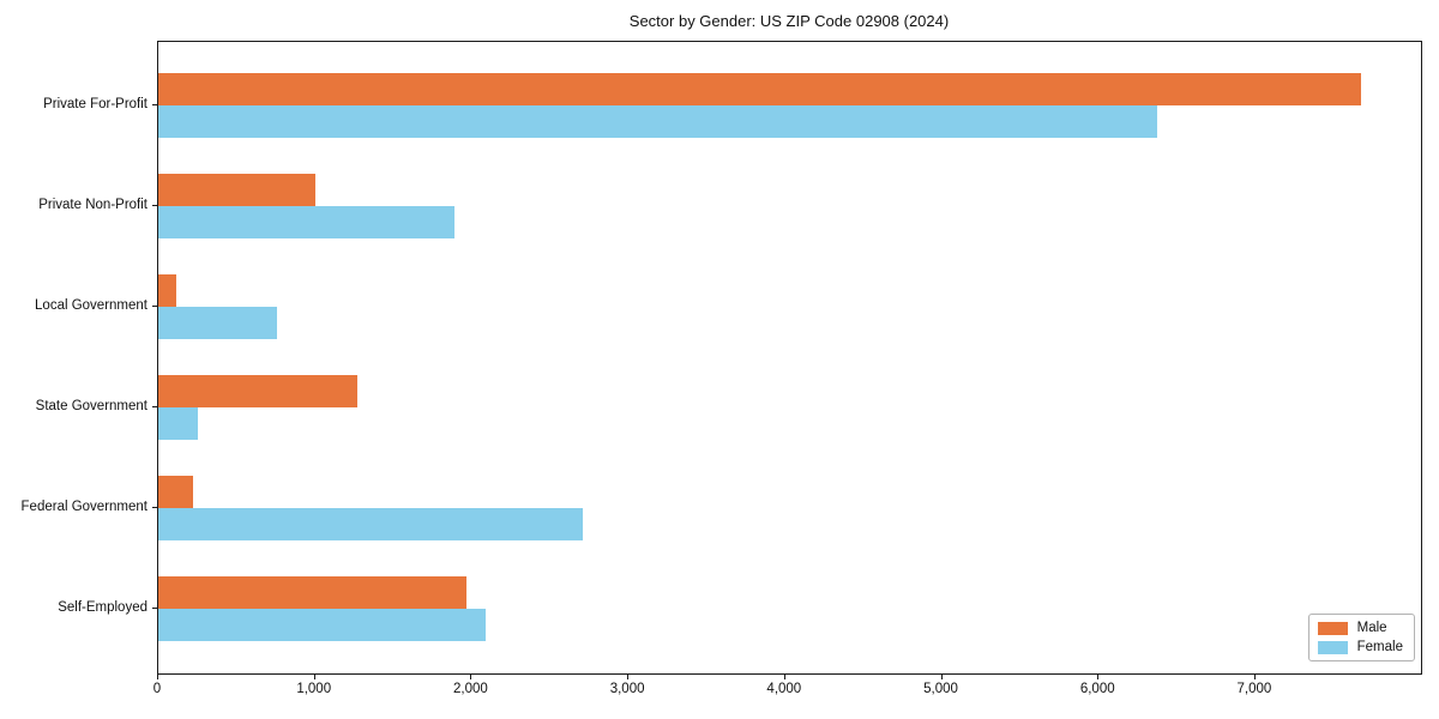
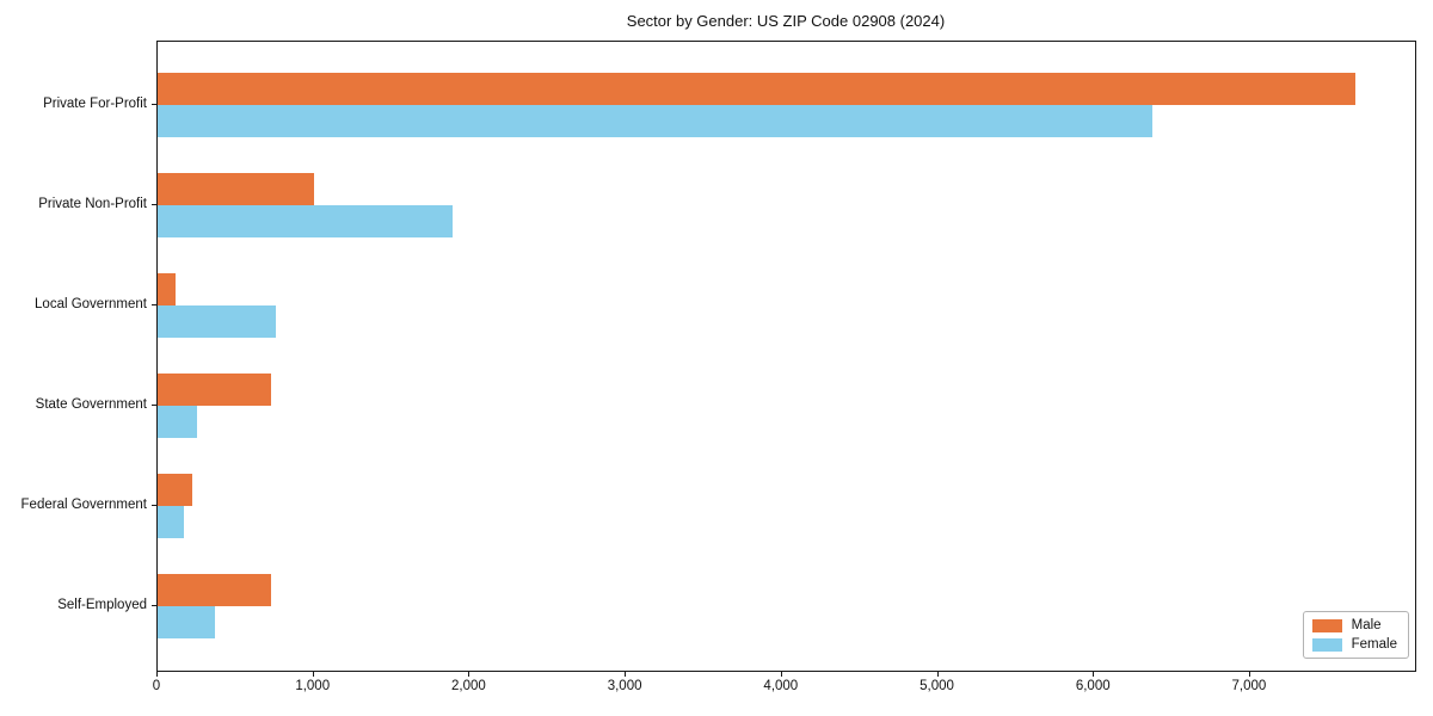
Male/State Government: 1270 -> 730
Female/Federal Government: 2710 -> 170
Male/Self-Employed: 1970 -> 730
Female/Self-Employed: 2090 -> 360
